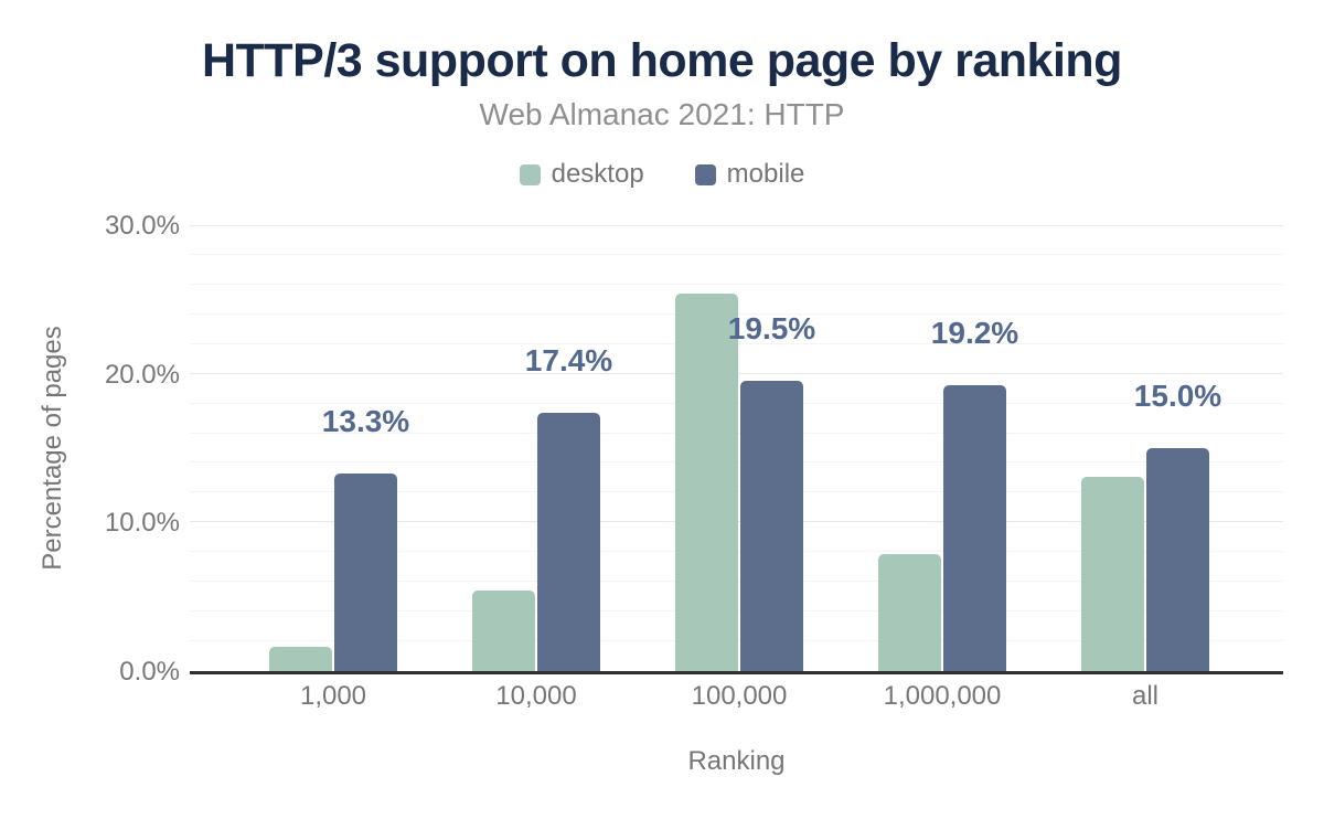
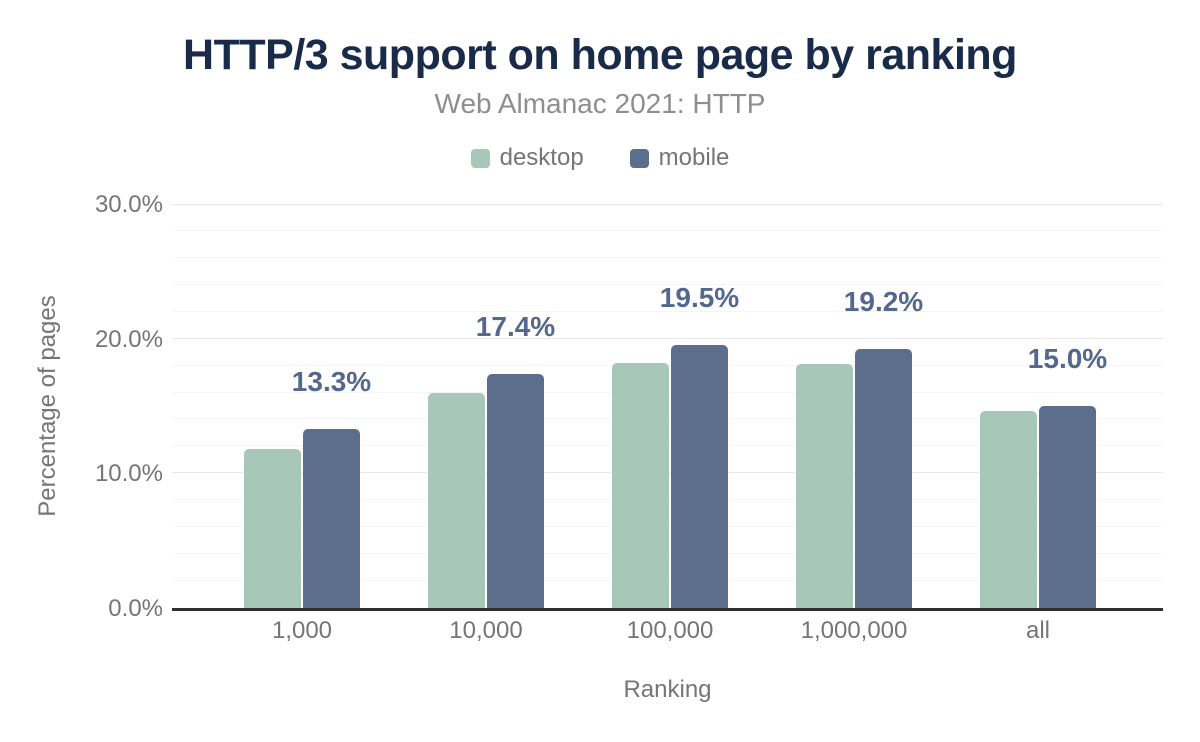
desktop/1,000: 1.6% -> 11.8%
desktop/10,000: 5.4% -> 16.0%
desktop/100,000: 25.4% -> 18.2%
desktop/1,000,000: 7.9% -> 18.1%
desktop/all: 13.1% -> 14.6%
